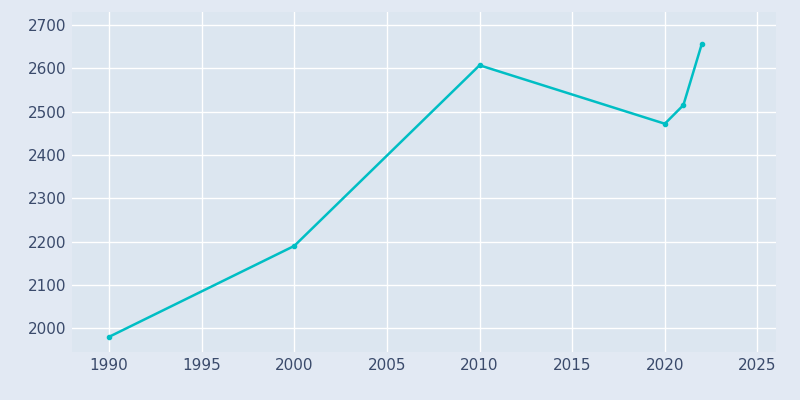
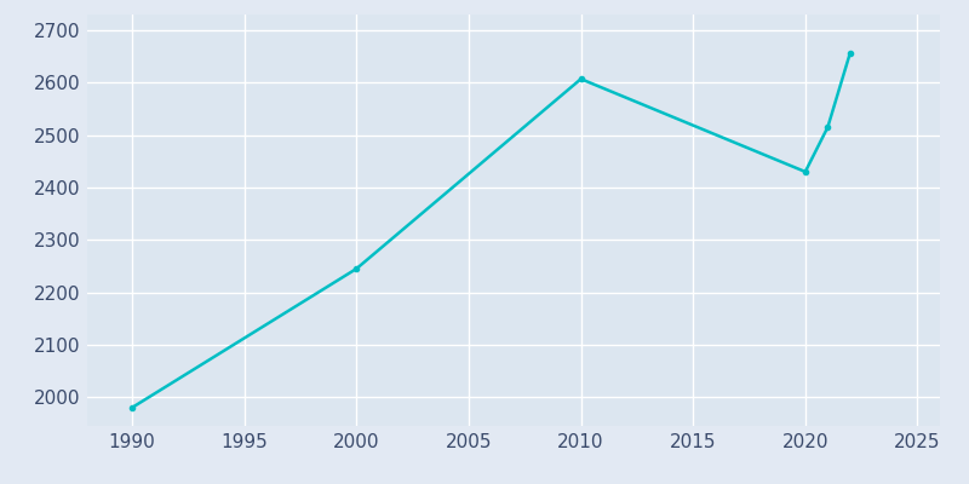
2000: 2190 -> 2245
2020: 2472 -> 2430
